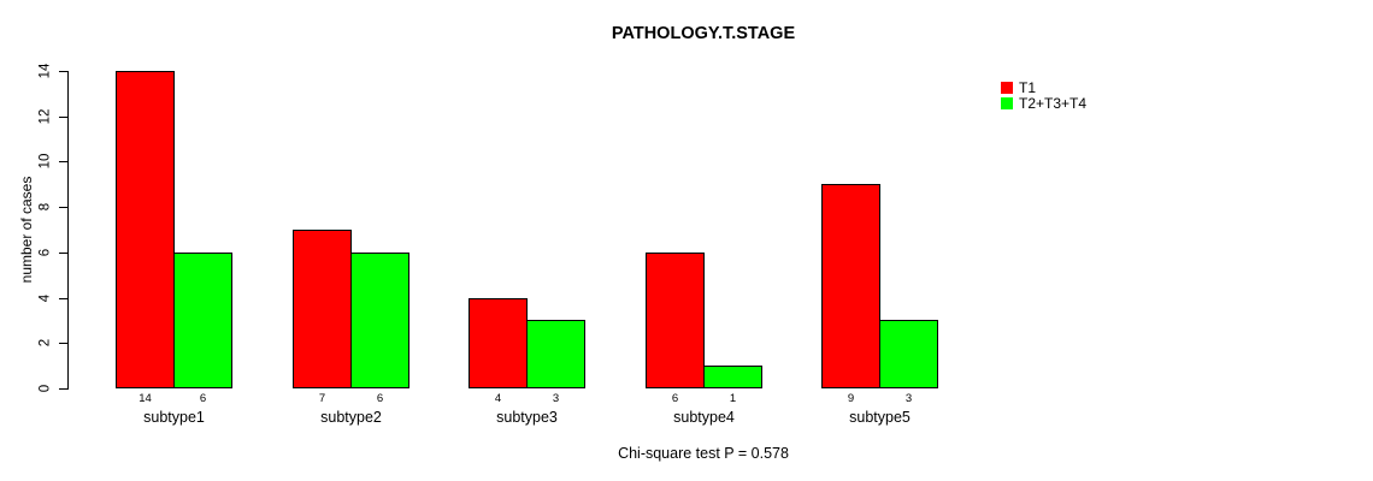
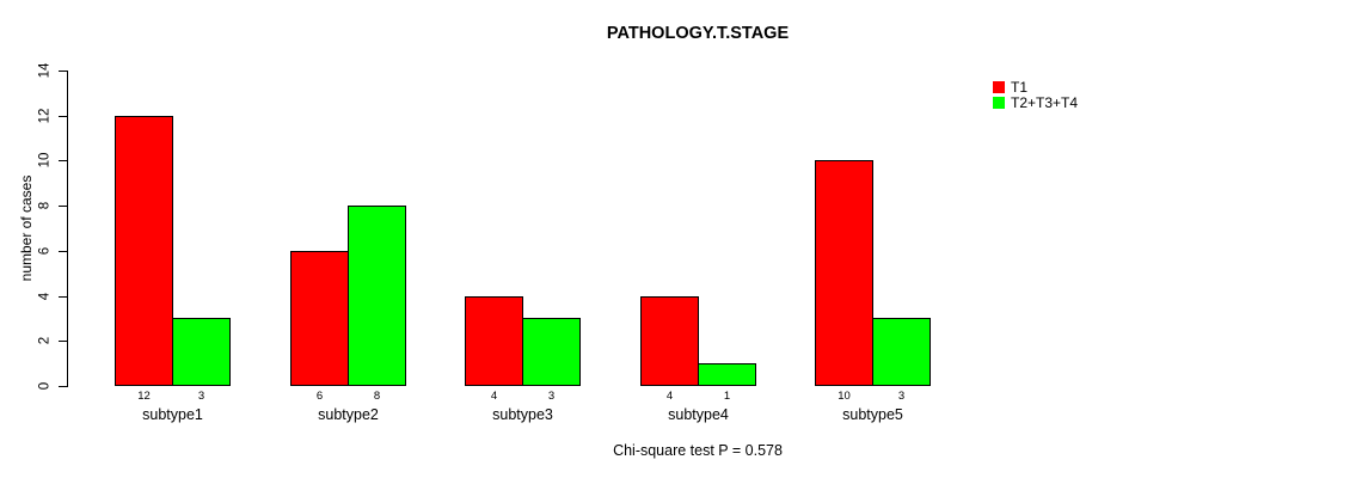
T1/subtype1: 14 -> 12
T2+T3+T4/subtype1: 6 -> 3
T1/subtype2: 7 -> 6
T2+T3+T4/subtype2: 6 -> 8
T1/subtype4: 6 -> 4
T1/subtype5: 9 -> 10
